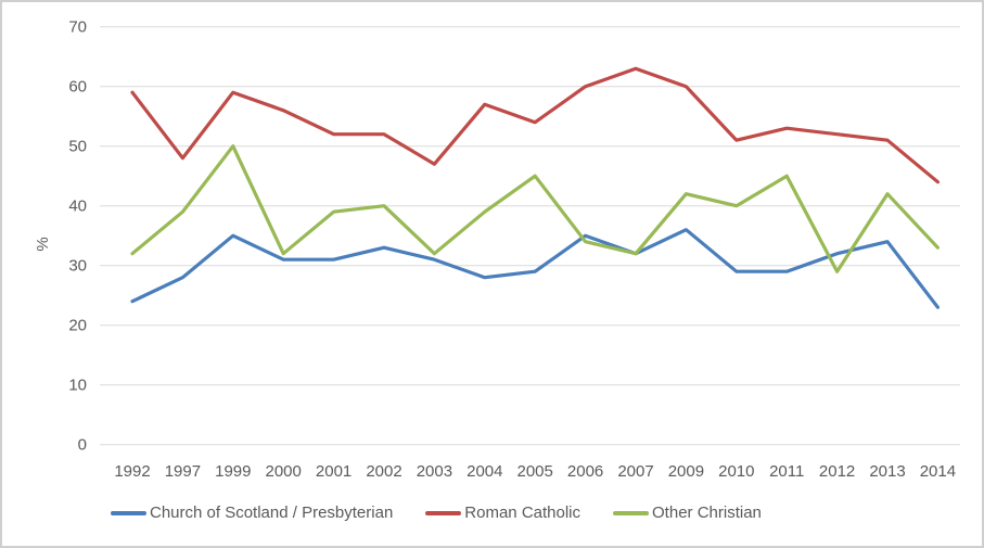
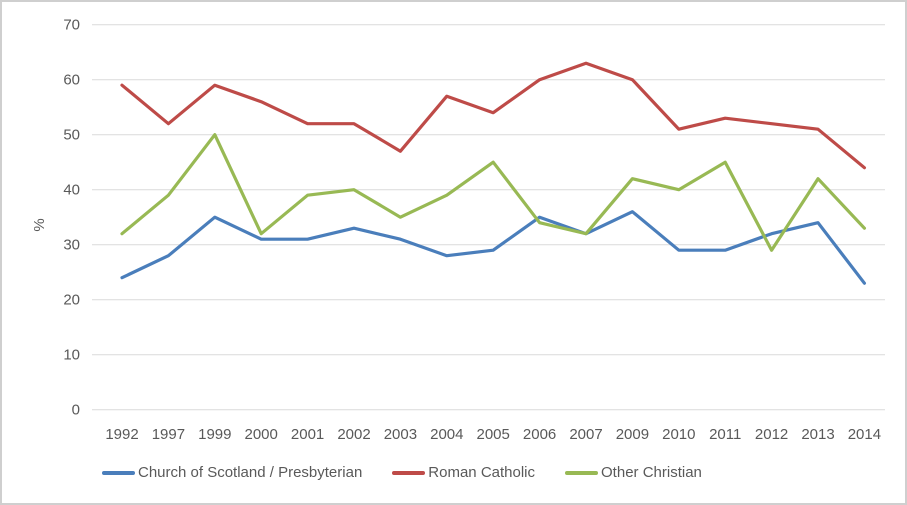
Roman Catholic/1997: 48 -> 52
Other Christian/2003: 32 -> 35
